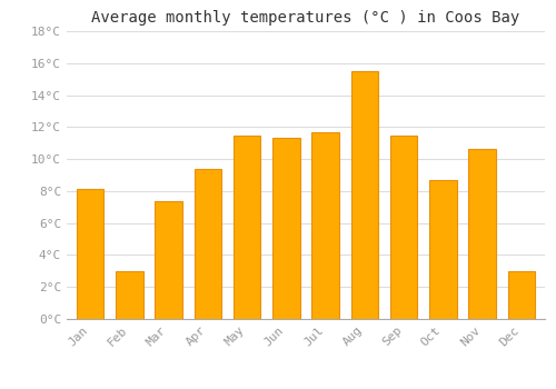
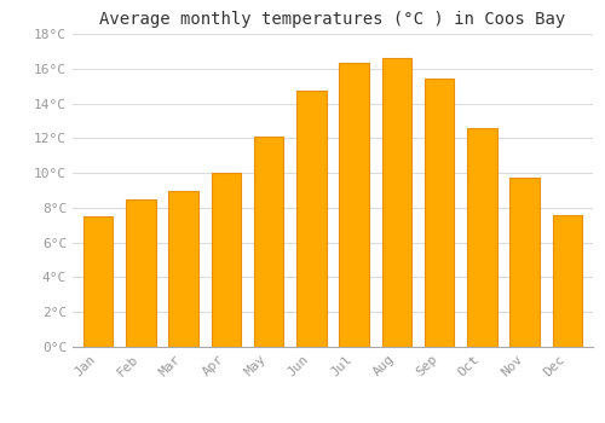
Jan: 8.1°C -> 7.5°C
Feb: 3.0°C -> 8.5°C
Mar: 7.4°C -> 9.0°C
Apr: 9.4°C -> 10.0°C
May: 11.5°C -> 12.1°C
Jun: 11.3°C -> 14.7°C
Jul: 11.7°C -> 16.3°C
Aug: 15.5°C -> 16.6°C
Sep: 11.5°C -> 15.4°C
Oct: 8.7°C -> 12.6°C
Nov: 10.6°C -> 9.7°C
Dec: 3.0°C -> 7.6°C
